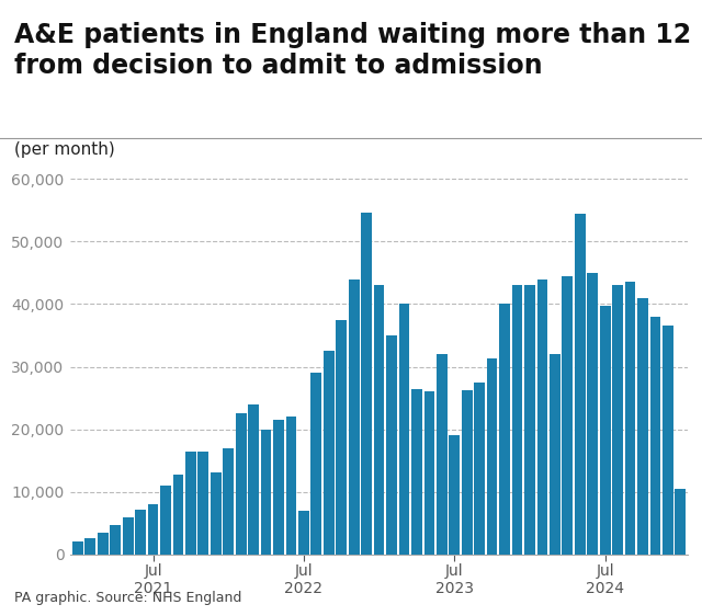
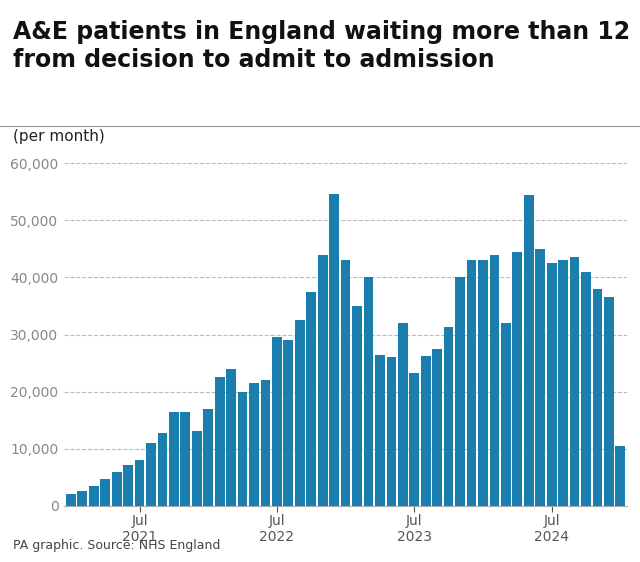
Jul 2022: 7,000 -> 29,500
Jul 2023: 19,000 -> 23,200
Jul 2024: 39,800 -> 42,500
